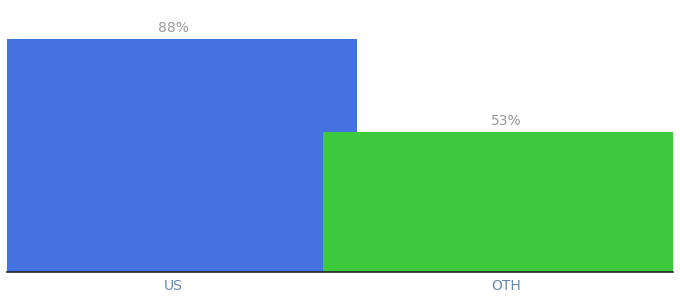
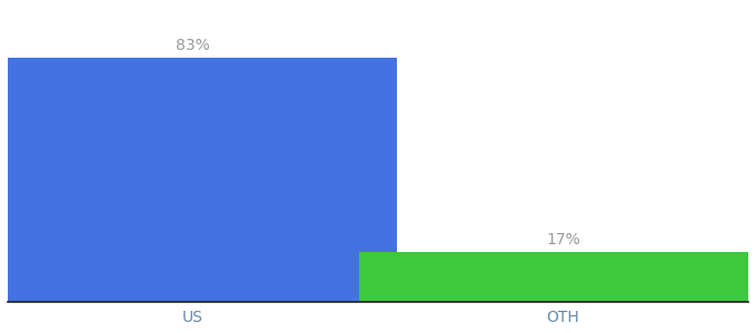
US: 88% -> 83%
OTH: 53% -> 17%
